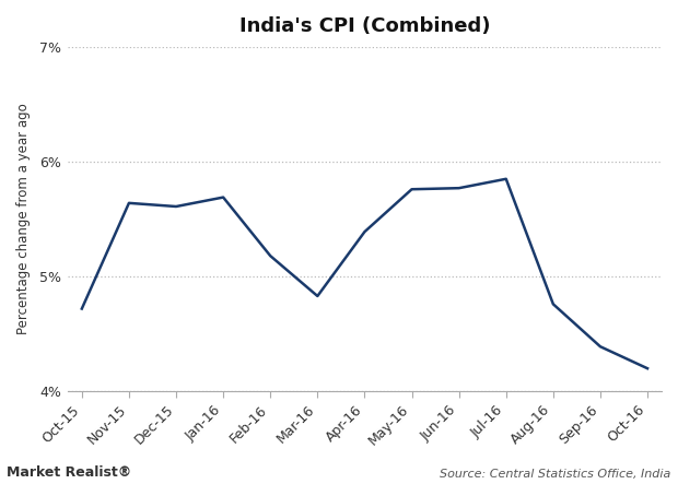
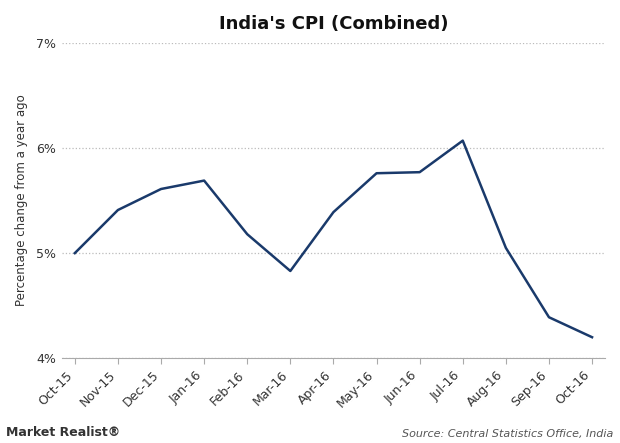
Oct-15: 4.72% -> 5.00%
Nov-15: 5.64% -> 5.41%
Jul-16: 5.85% -> 6.07%
Aug-16: 4.76% -> 5.05%
